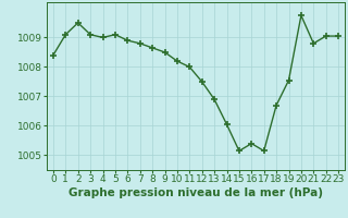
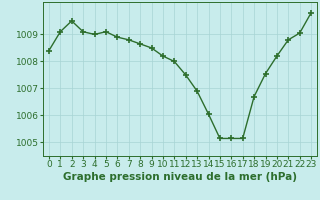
16: 1005.40 -> 1005.15
20: 1009.75 -> 1008.20
23: 1009.05 -> 1009.80
